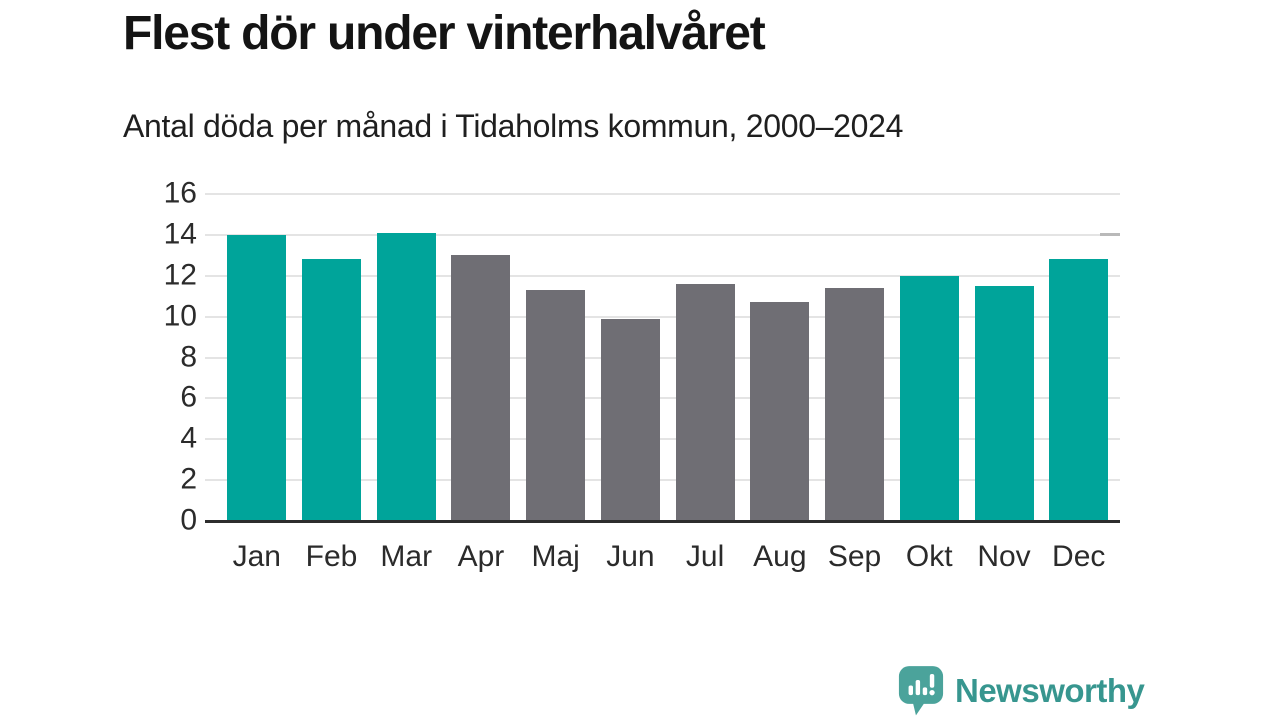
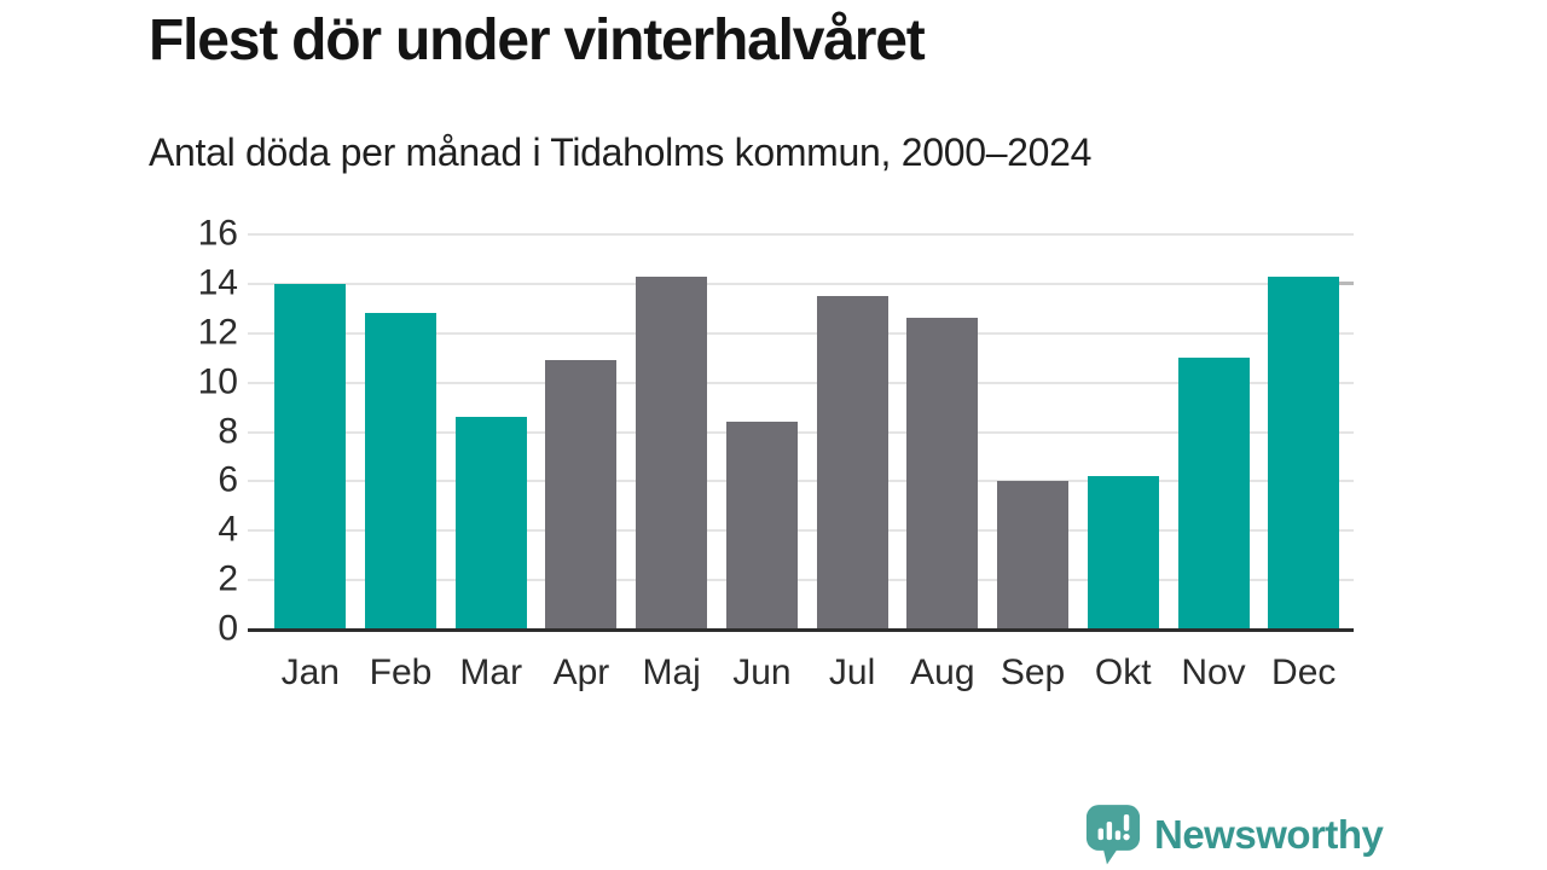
Mar: 14.1 -> 8.6
Apr: 13.0 -> 10.9
Maj: 11.3 -> 14.3
Jun: 9.9 -> 8.4
Jul: 11.6 -> 13.5
Aug: 10.7 -> 12.6
Sep: 11.4 -> 6.0
Okt: 12.0 -> 6.2
Nov: 11.5 -> 11.0
Dec: 12.8 -> 14.3
